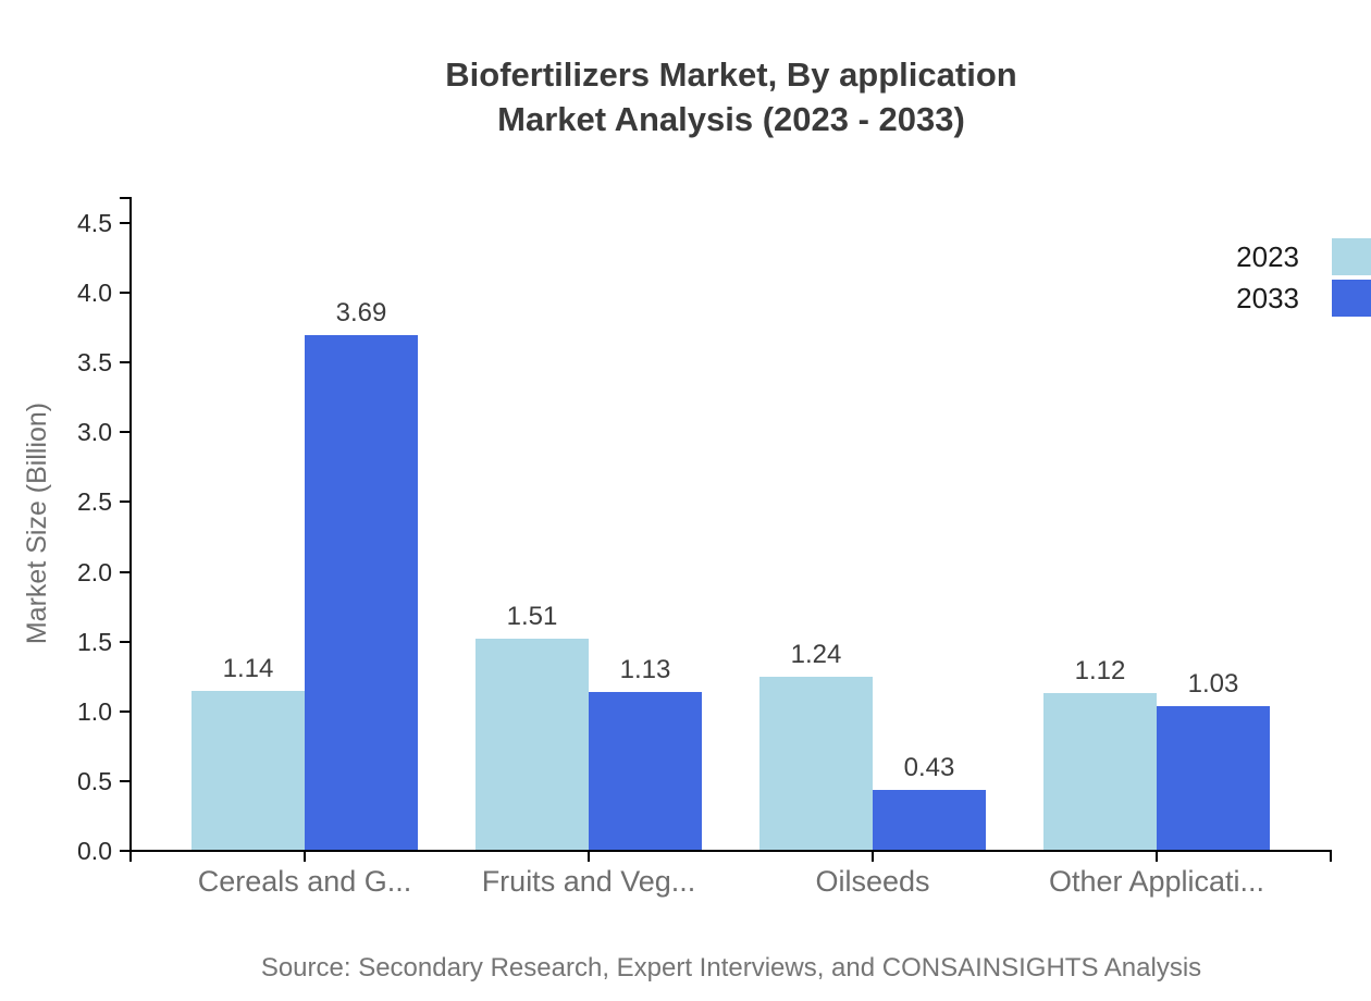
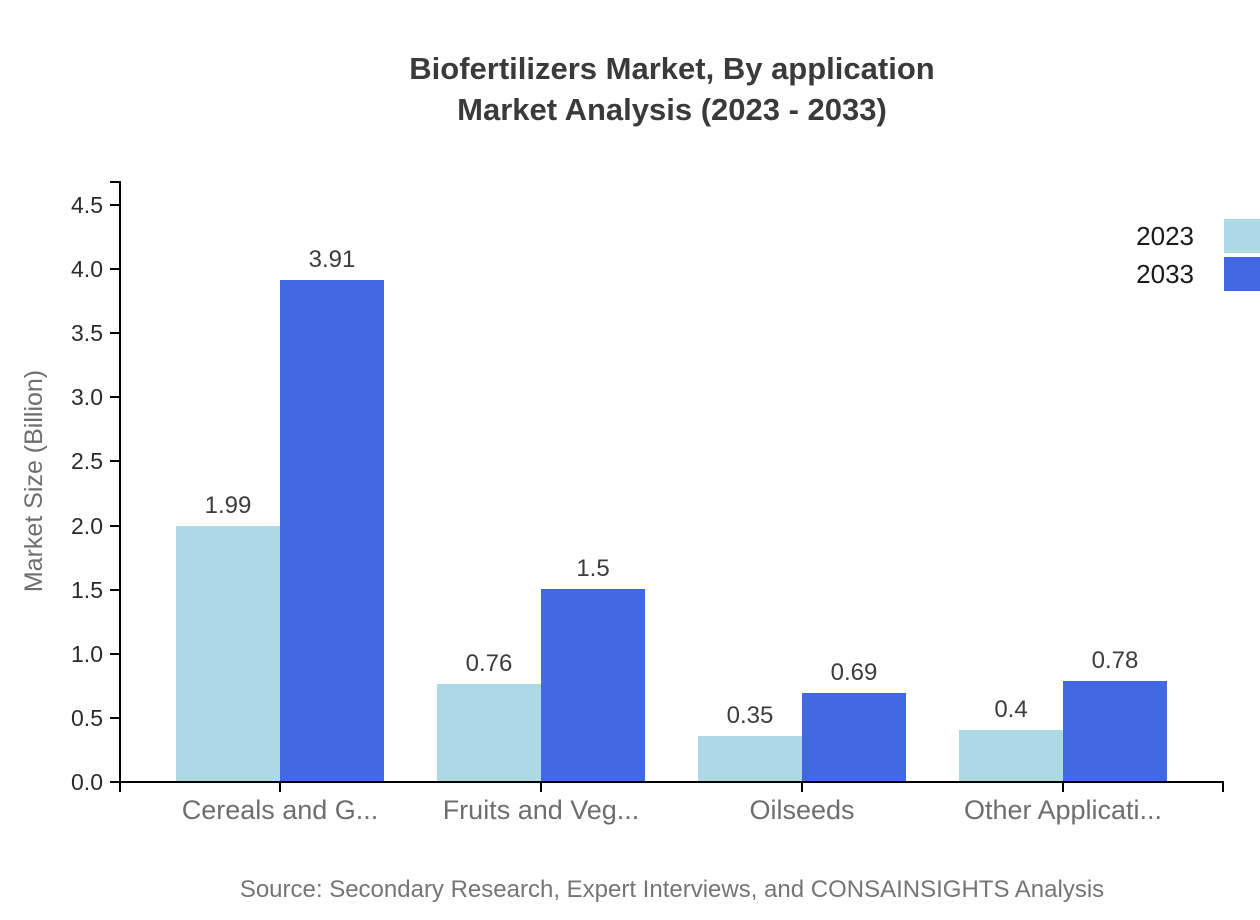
2023/Cereals and G...: 1.14 -> 1.99
2033/Cereals and G...: 3.69 -> 3.91
2023/Fruits and Veg...: 1.51 -> 0.76
2033/Fruits and Veg...: 1.13 -> 1.5
2023/Oilseeds: 1.24 -> 0.35
2033/Oilseeds: 0.43 -> 0.69
2023/Other Applicati...: 1.12 -> 0.4
2033/Other Applicati...: 1.03 -> 0.78
